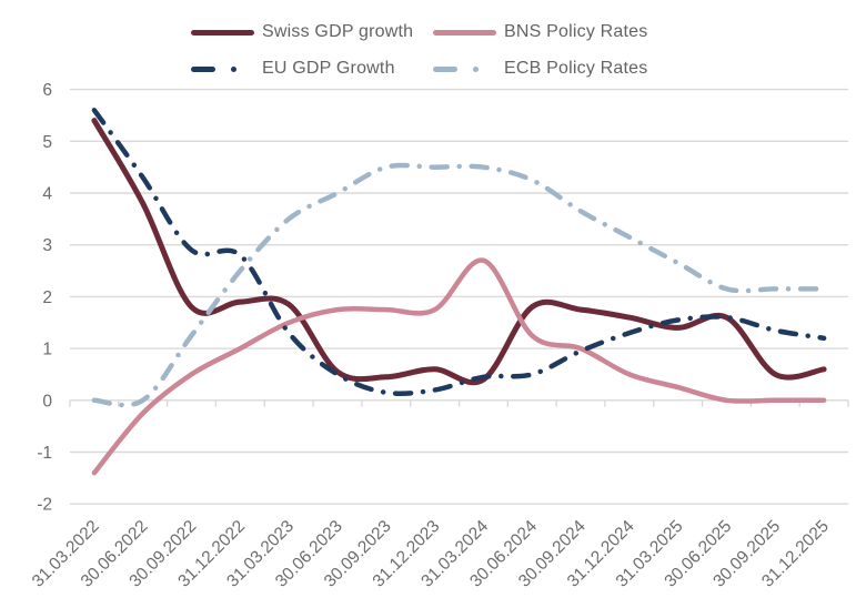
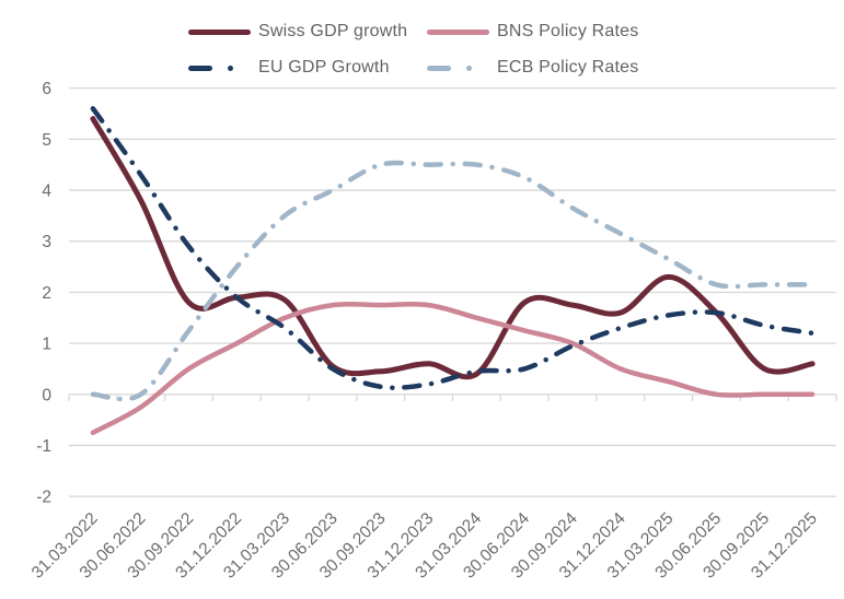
BNS Policy Rates/31.03.2022: -1.4 -> -0.8
EU GDP Growth/31.12.2022: 2.8 -> 1.9
BNS Policy Rates/31.03.2024: 2.7 -> 1.5
Swiss GDP growth/31.03.2025: 1.4 -> 2.3
